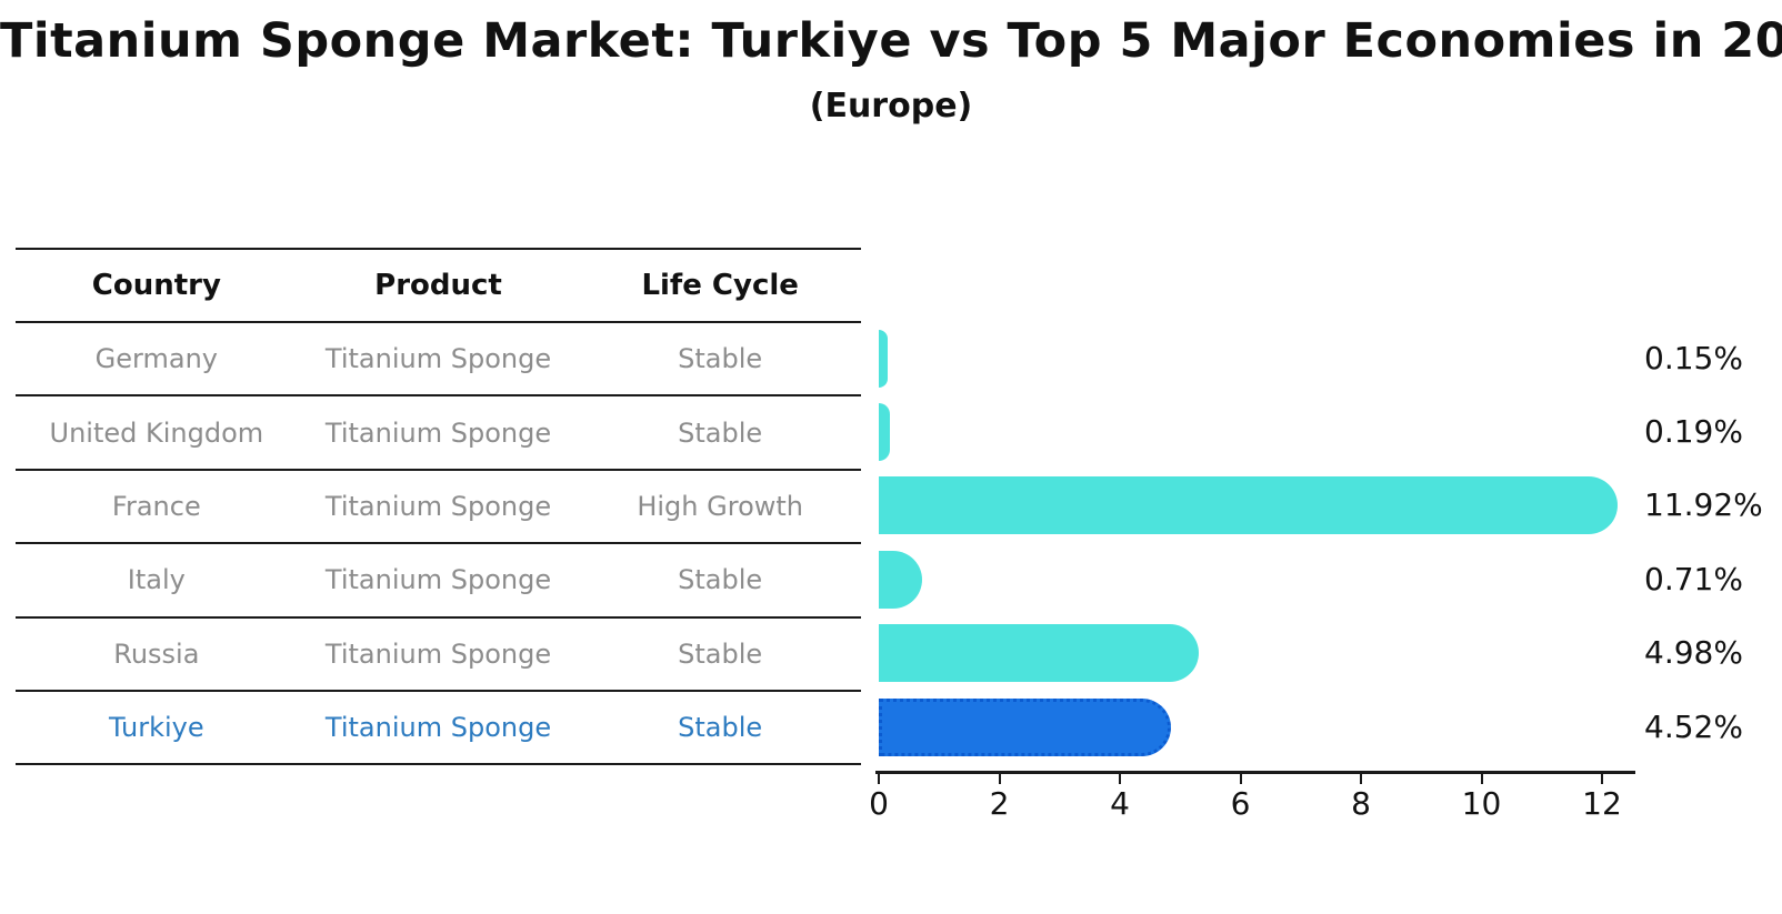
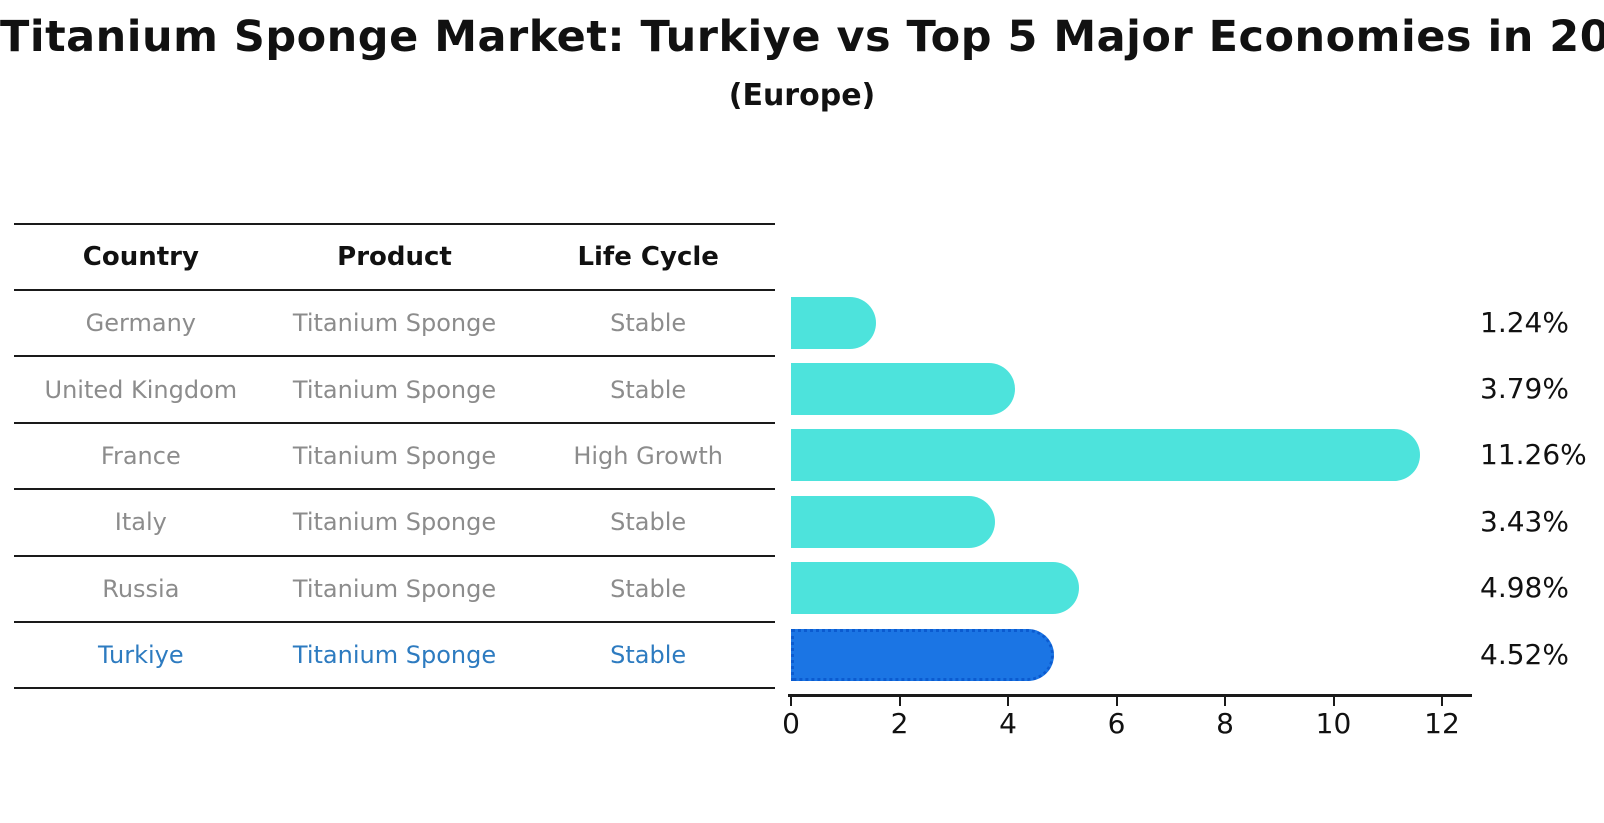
Germany: 0.15% -> 1.24%
United Kingdom: 0.19% -> 3.79%
France: 11.92% -> 11.26%
Italy: 0.71% -> 3.43%
